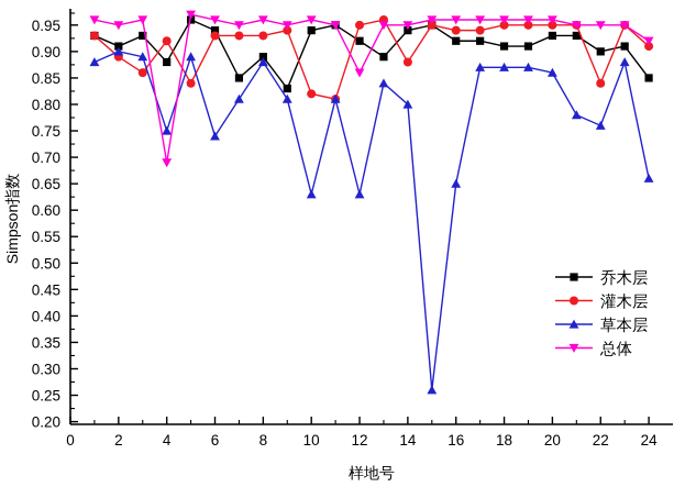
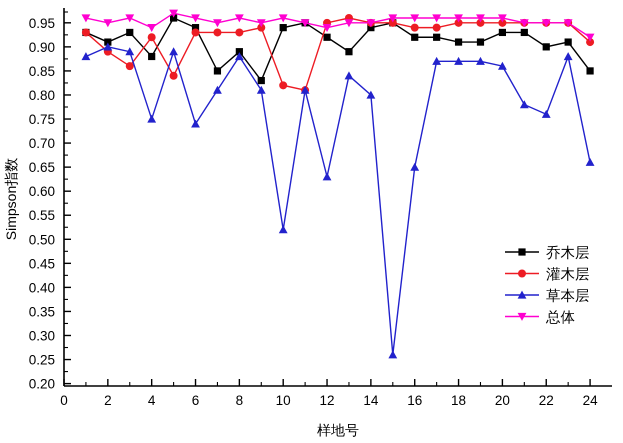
总体/4: 0.69 -> 0.94
草本层/10: 0.63 -> 0.52
总体/12: 0.86 -> 0.94
灌木层/14: 0.88 -> 0.95
灌木层/22: 0.84 -> 0.95
